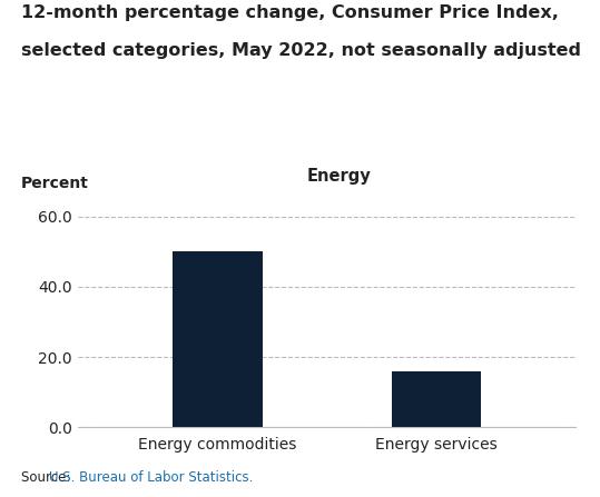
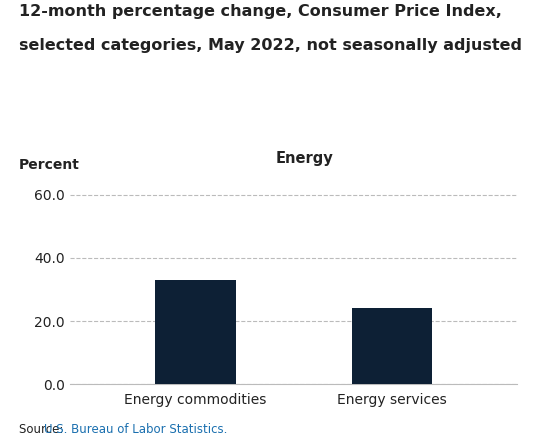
Energy commodities: 50 -> 33
Energy services: 16 -> 24
